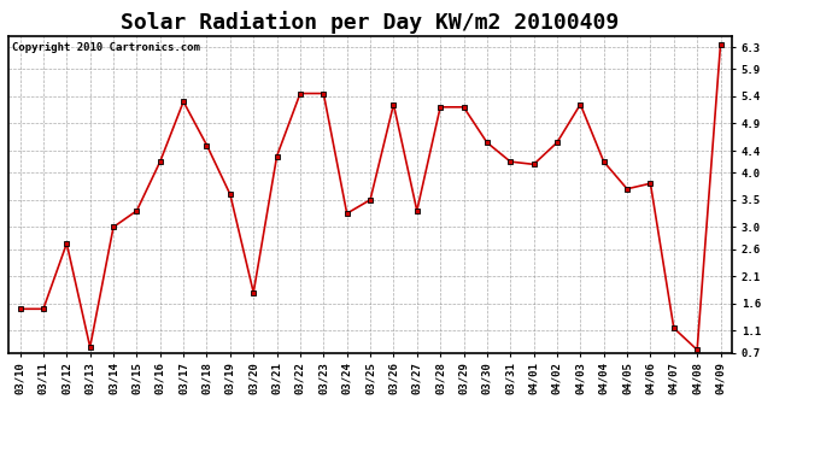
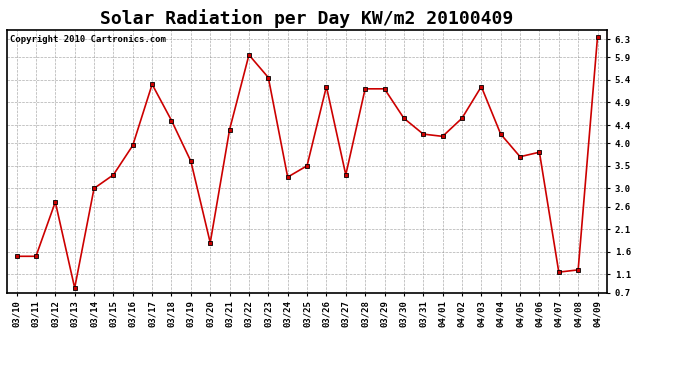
03/16: 4.20 -> 3.95
03/22: 5.45 -> 5.95
04/08: 0.75 -> 1.20
